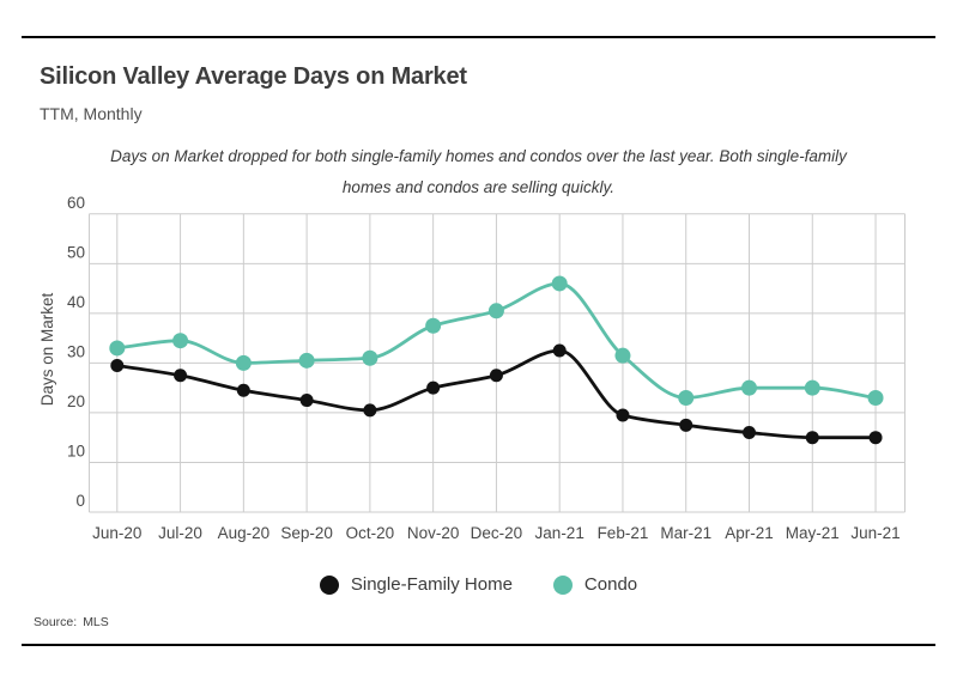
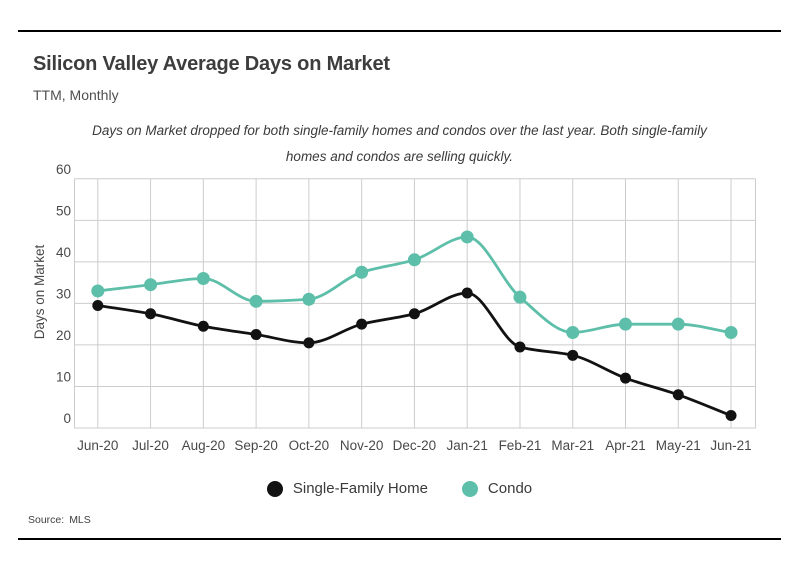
Condo/Aug-20: 30 -> 36
Single-Family Home/Apr-21: 16 -> 12
Single-Family Home/May-21: 15 -> 8
Single-Family Home/Jun-21: 15 -> 3
